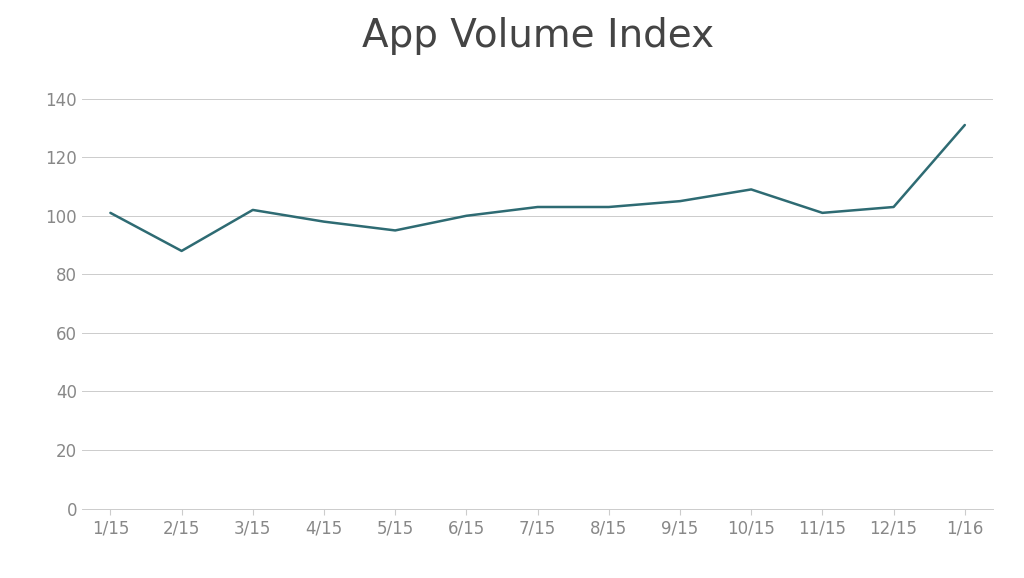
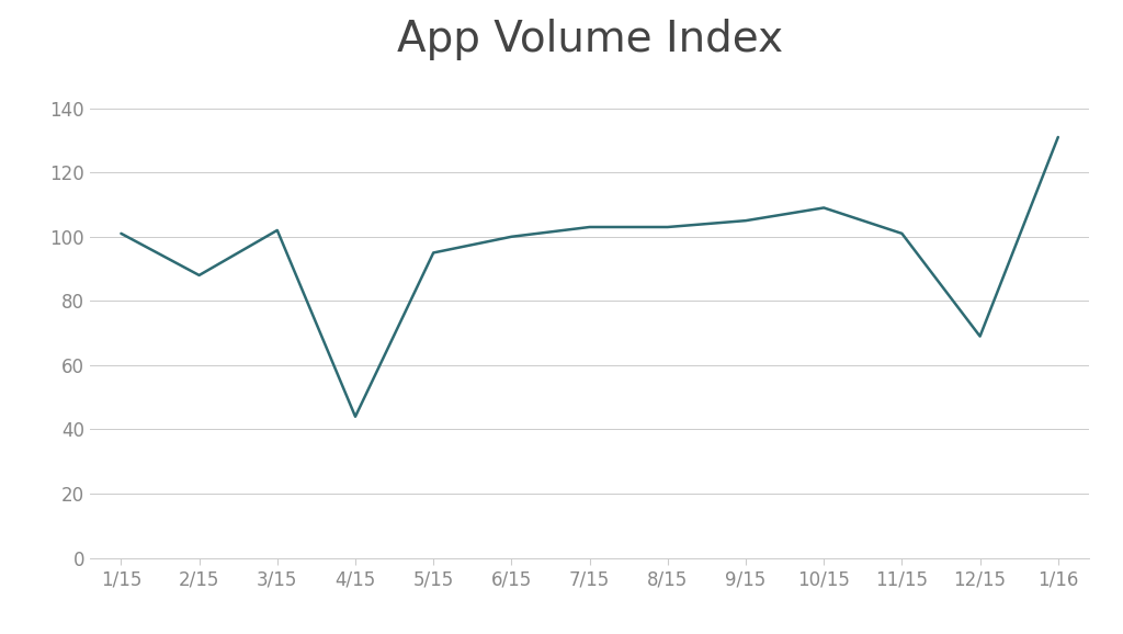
4/15: 98 -> 44
12/15: 103 -> 69
